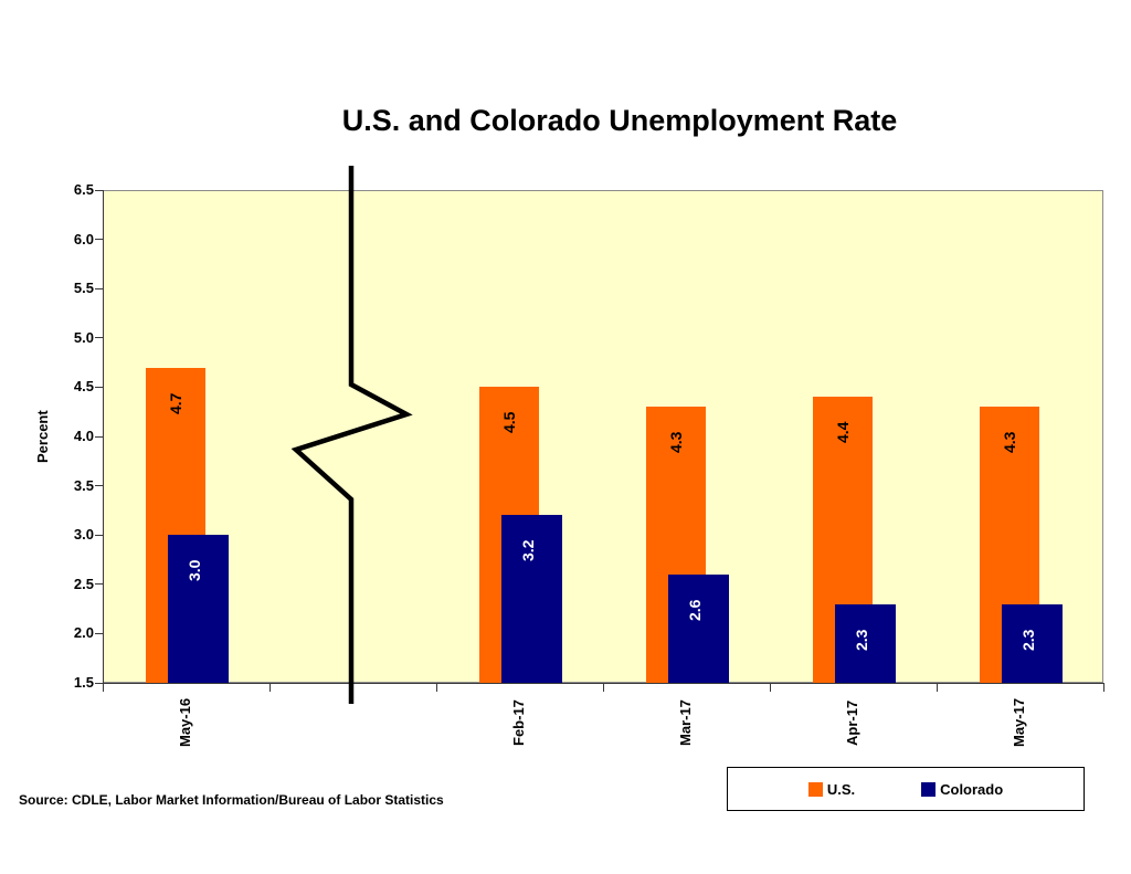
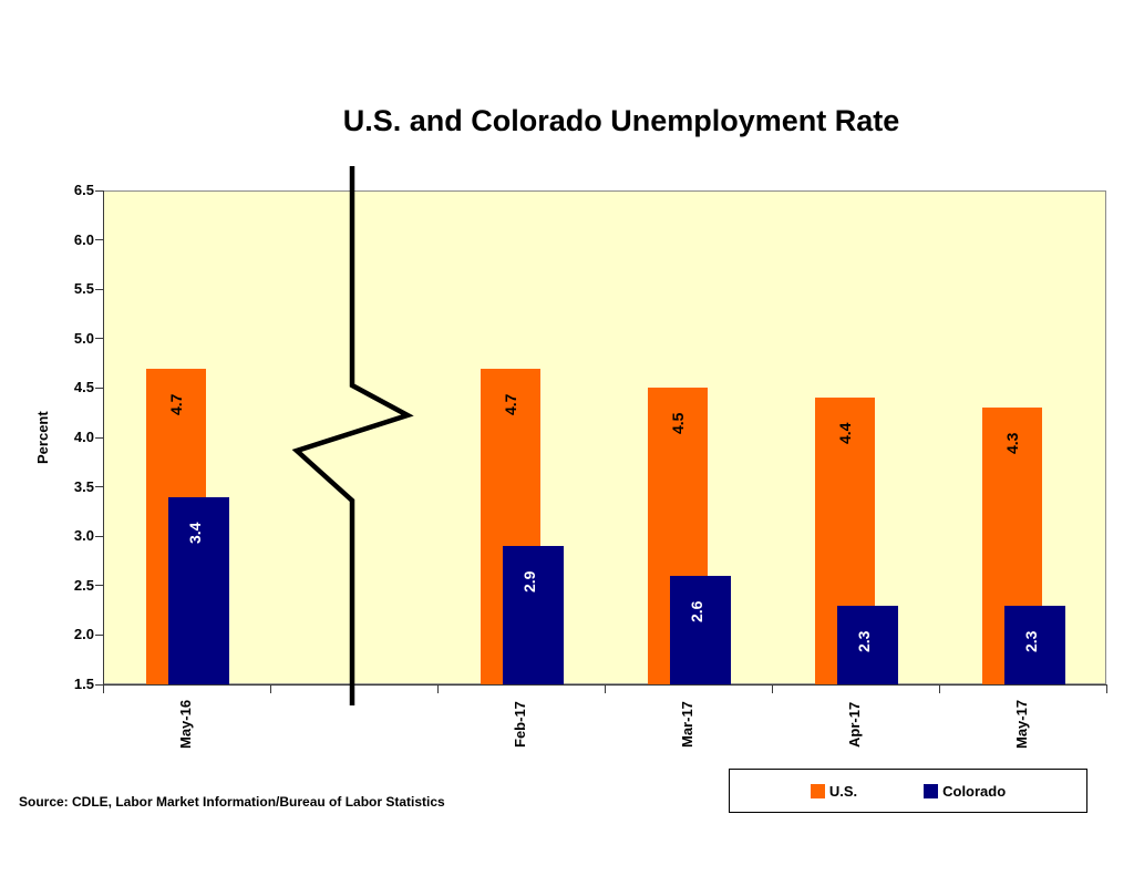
Colorado/May-16: 3.0 -> 3.4
U.S./Feb-17: 4.5 -> 4.7
Colorado/Feb-17: 3.2 -> 2.9
U.S./Mar-17: 4.3 -> 4.5
